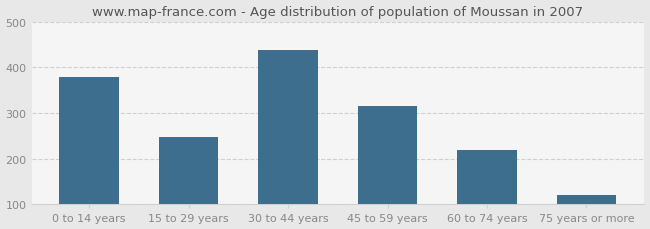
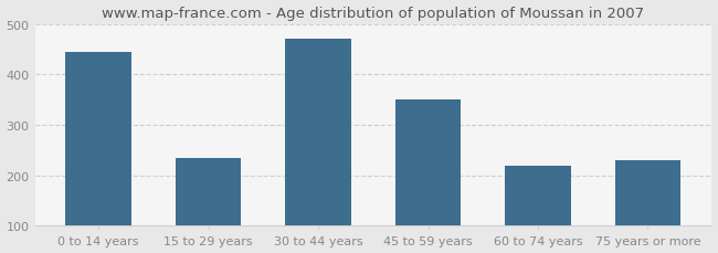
0 to 14 years: 378 -> 445
15 to 29 years: 248 -> 235
30 to 44 years: 437 -> 470
45 to 59 years: 315 -> 350
75 years or more: 120 -> 230
